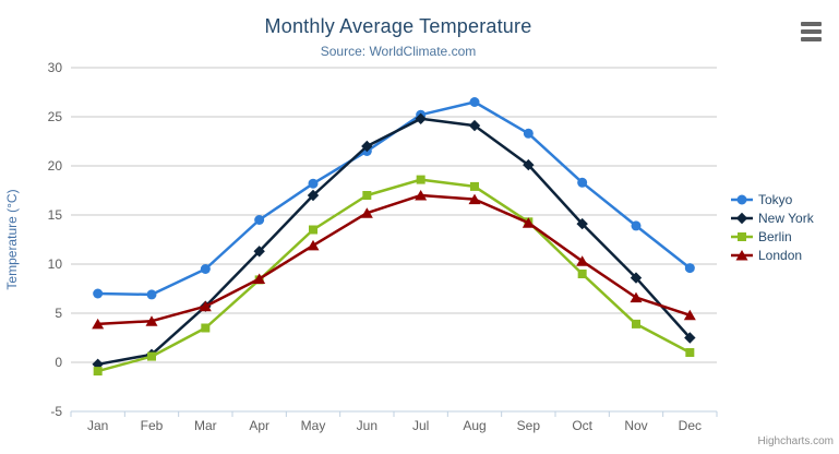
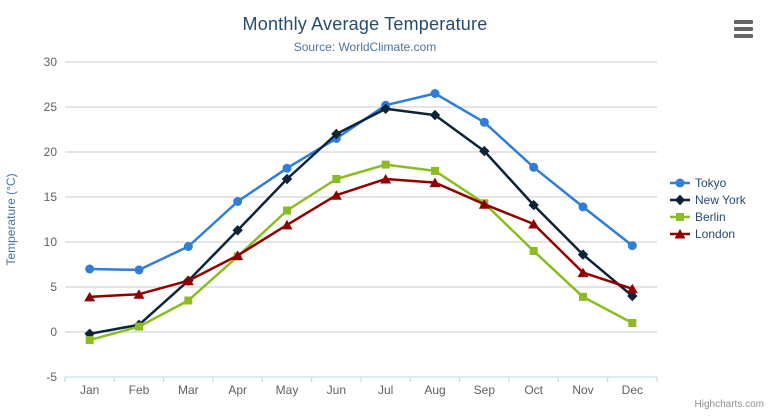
London/Oct: 10 -> 12
New York/Dec: 2 -> 4
